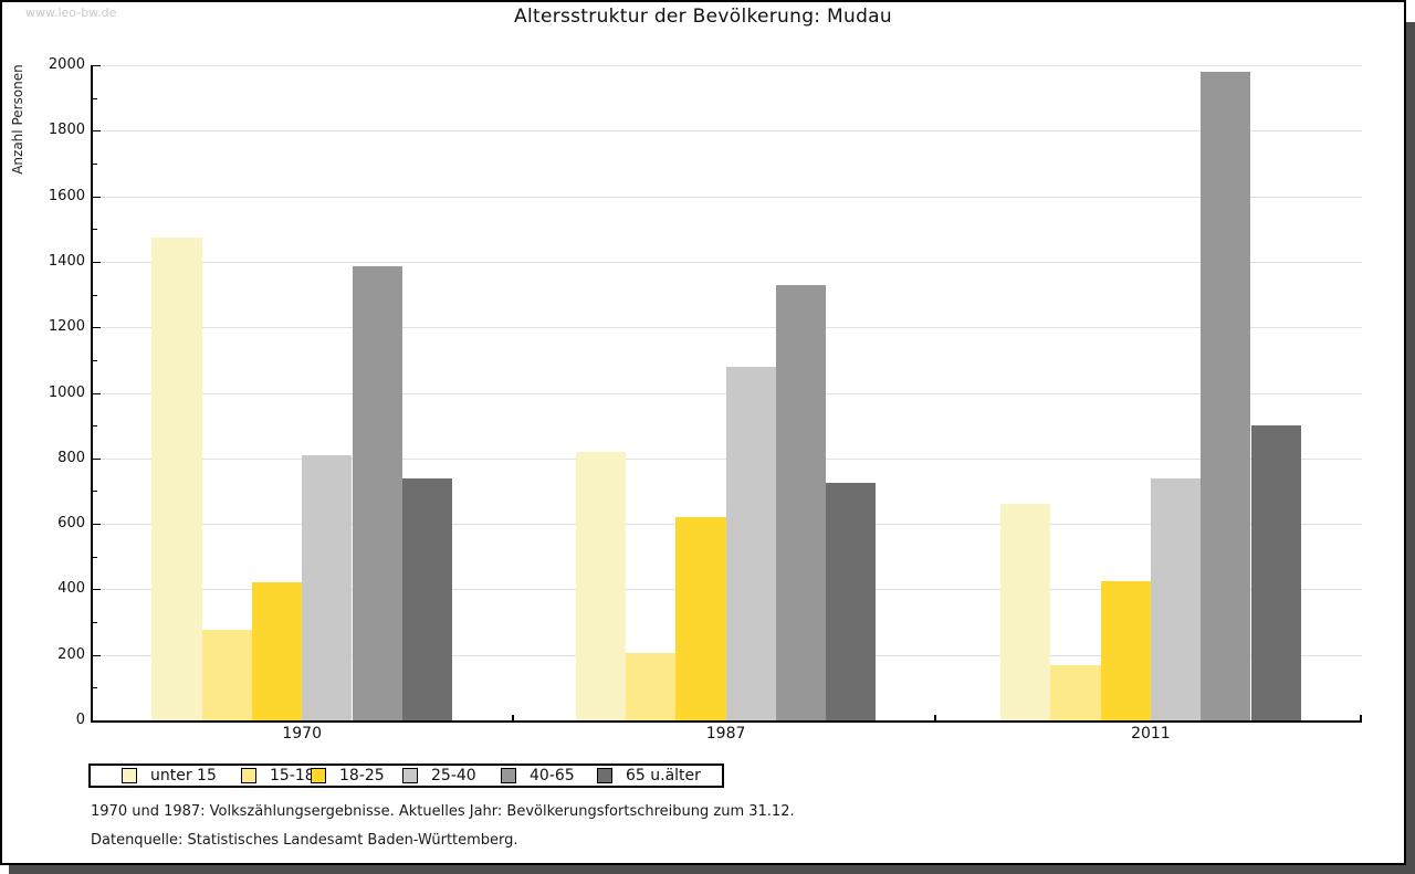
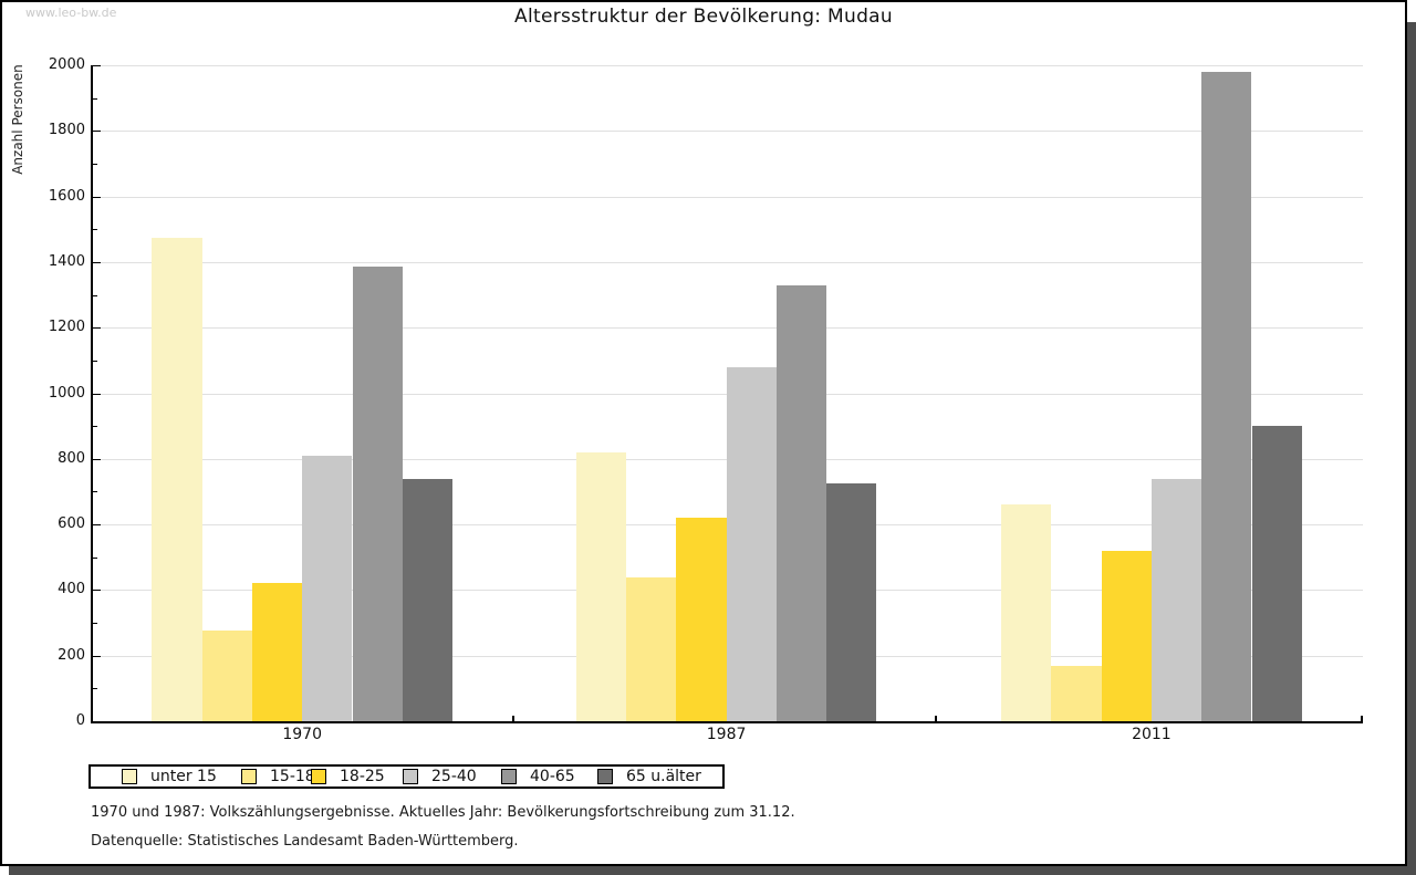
15-18/1987: 200 -> 440
18-25/2011: 420 -> 520
